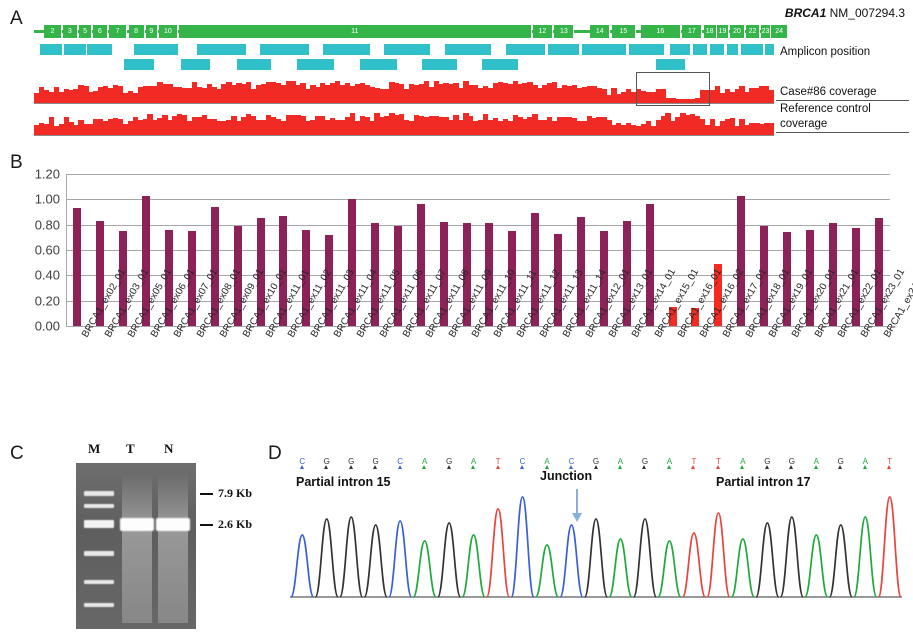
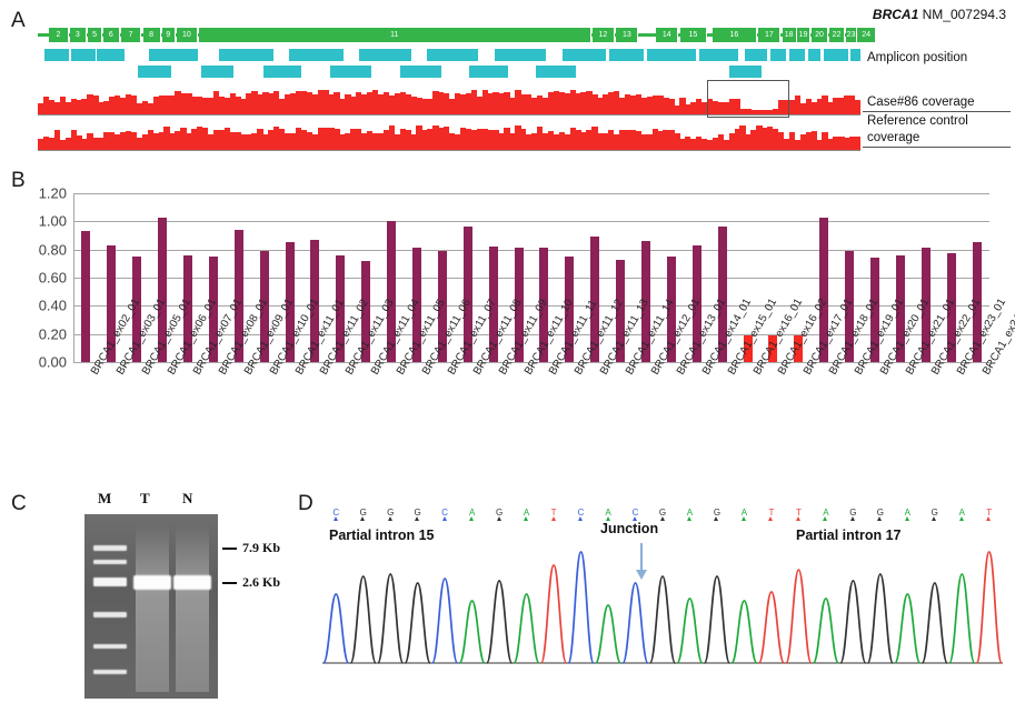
BRCA1_ex16_01: 0.15 -> 0.19
BRCA1_ex16_02: 0.14 -> 0.19
BRCA1_ex17_01: 0.49 -> 0.19
